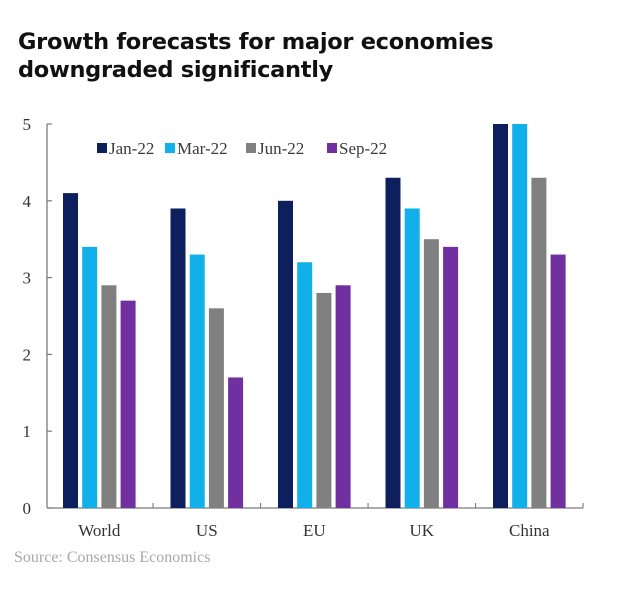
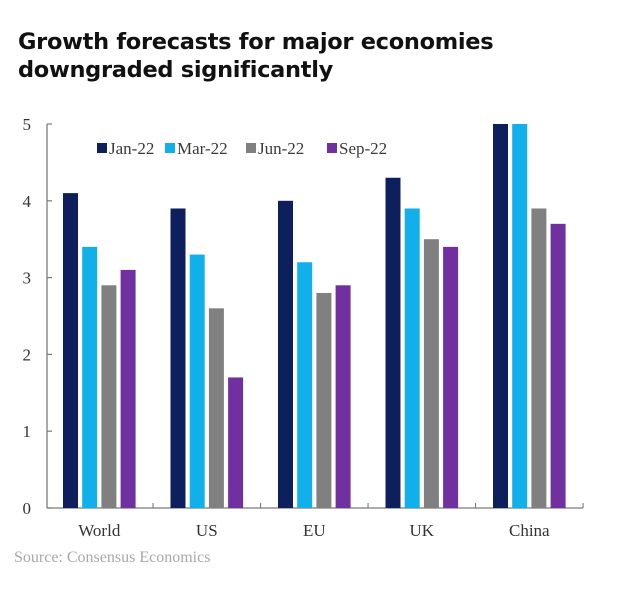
Sep-22/World: 2.7 -> 3.1
Jun-22/China: 4.3 -> 3.9
Sep-22/China: 3.3 -> 3.7
